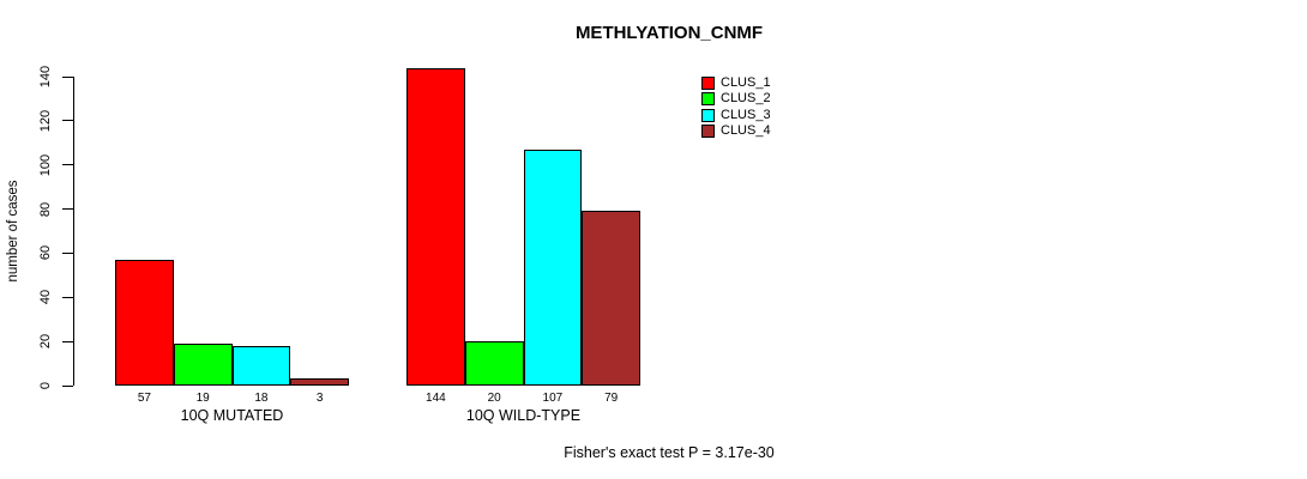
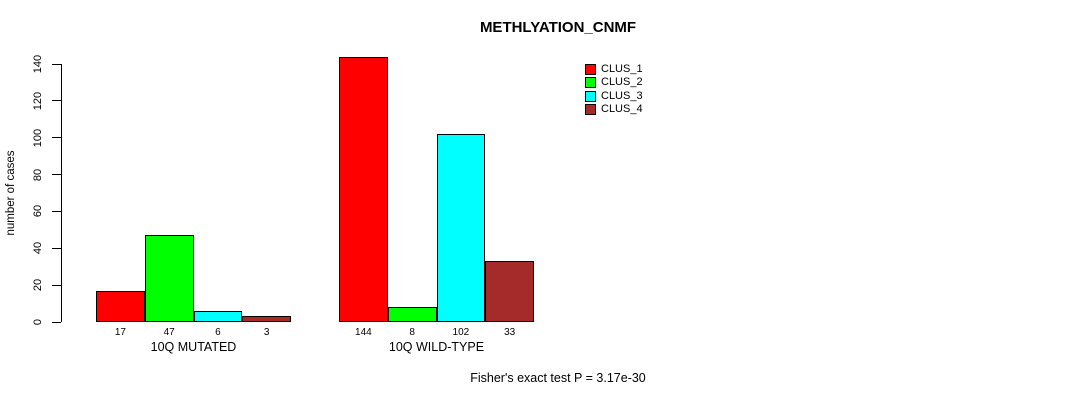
CLUS_1/10Q MUTATED: 57 -> 17
CLUS_2/10Q MUTATED: 19 -> 47
CLUS_3/10Q MUTATED: 18 -> 6
CLUS_2/10Q WILD-TYPE: 20 -> 8
CLUS_3/10Q WILD-TYPE: 107 -> 102
CLUS_4/10Q WILD-TYPE: 79 -> 33
